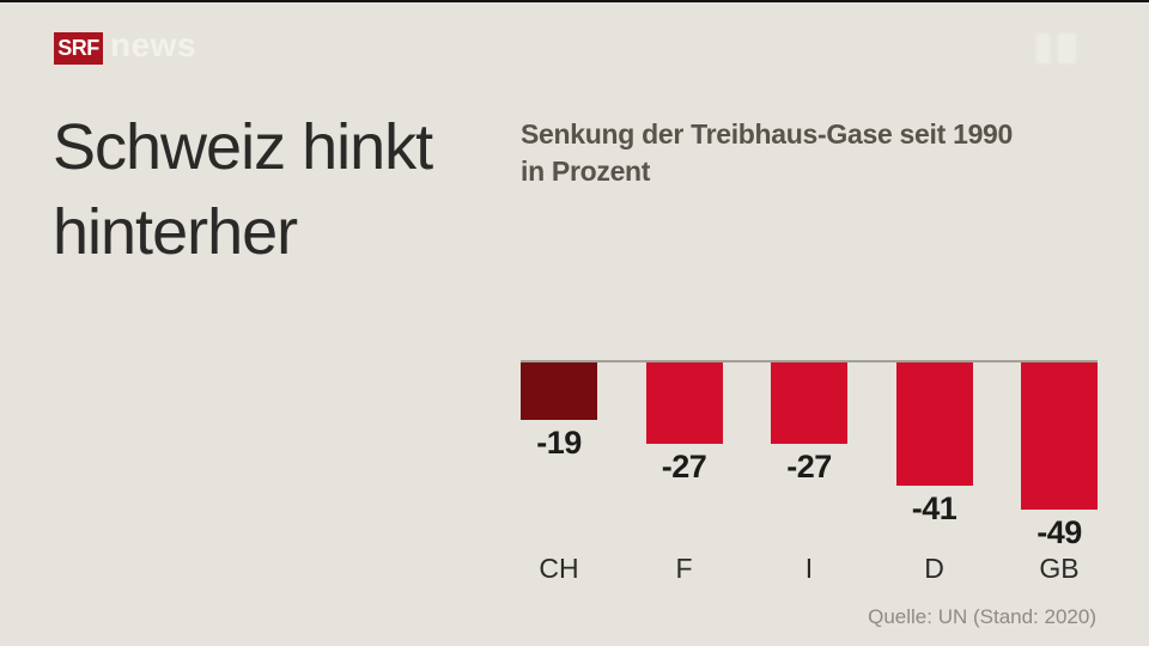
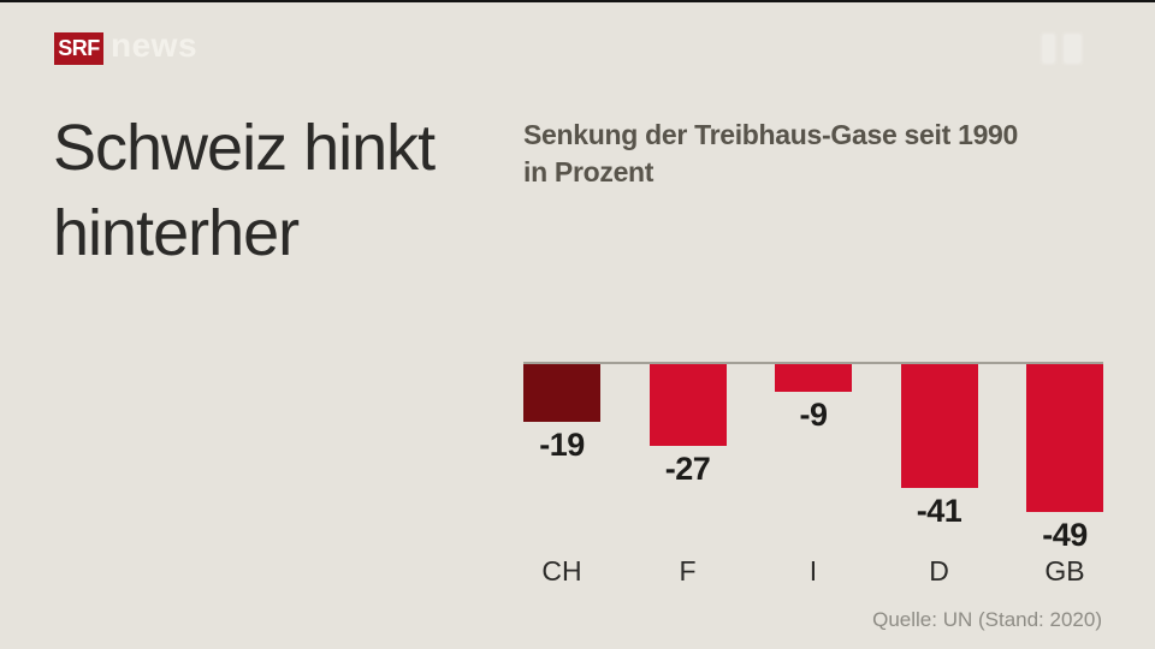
I: -27 -> -9
